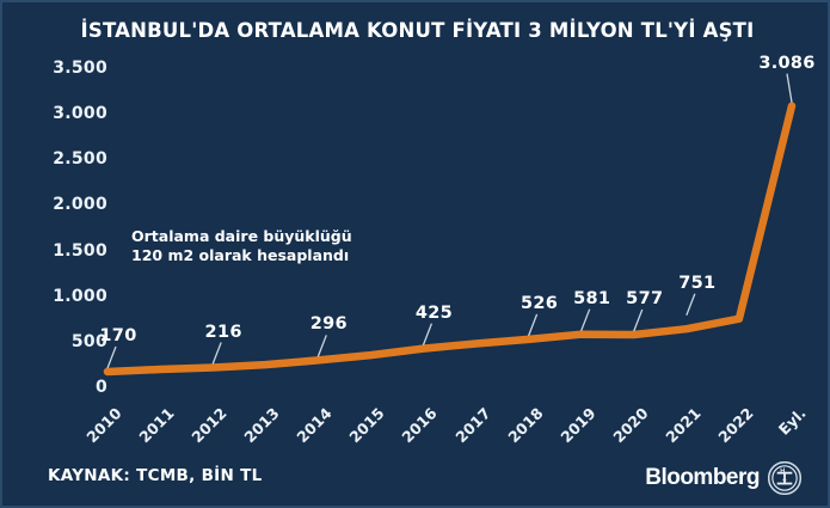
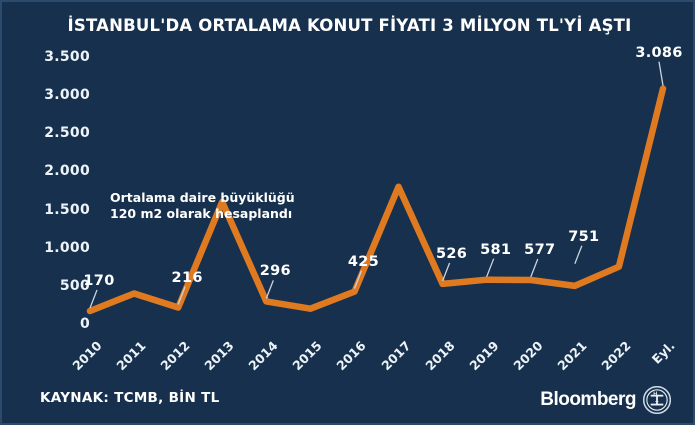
2011: 200 -> 400
2013: 200 -> 1600
2015: 400 -> 200
2017: 500 -> 1800
2021: 600 -> 500
